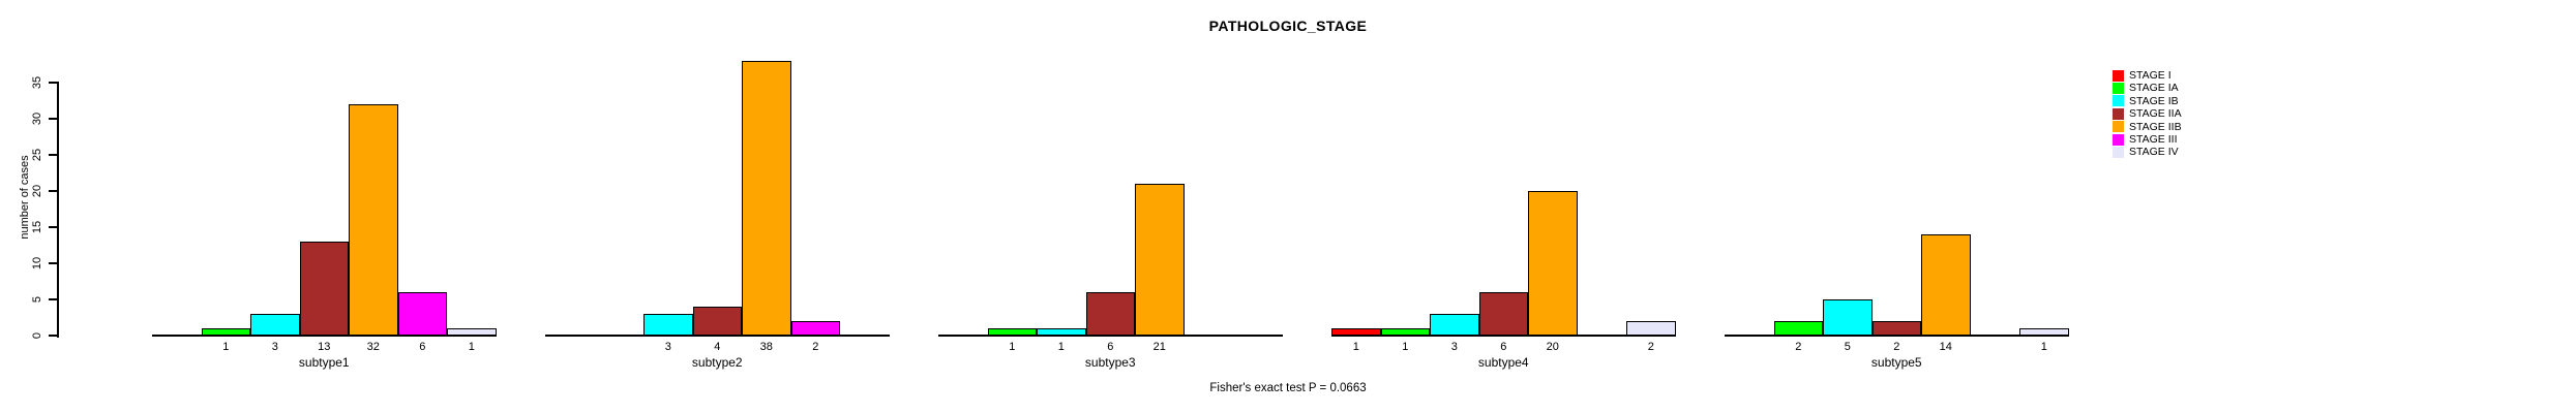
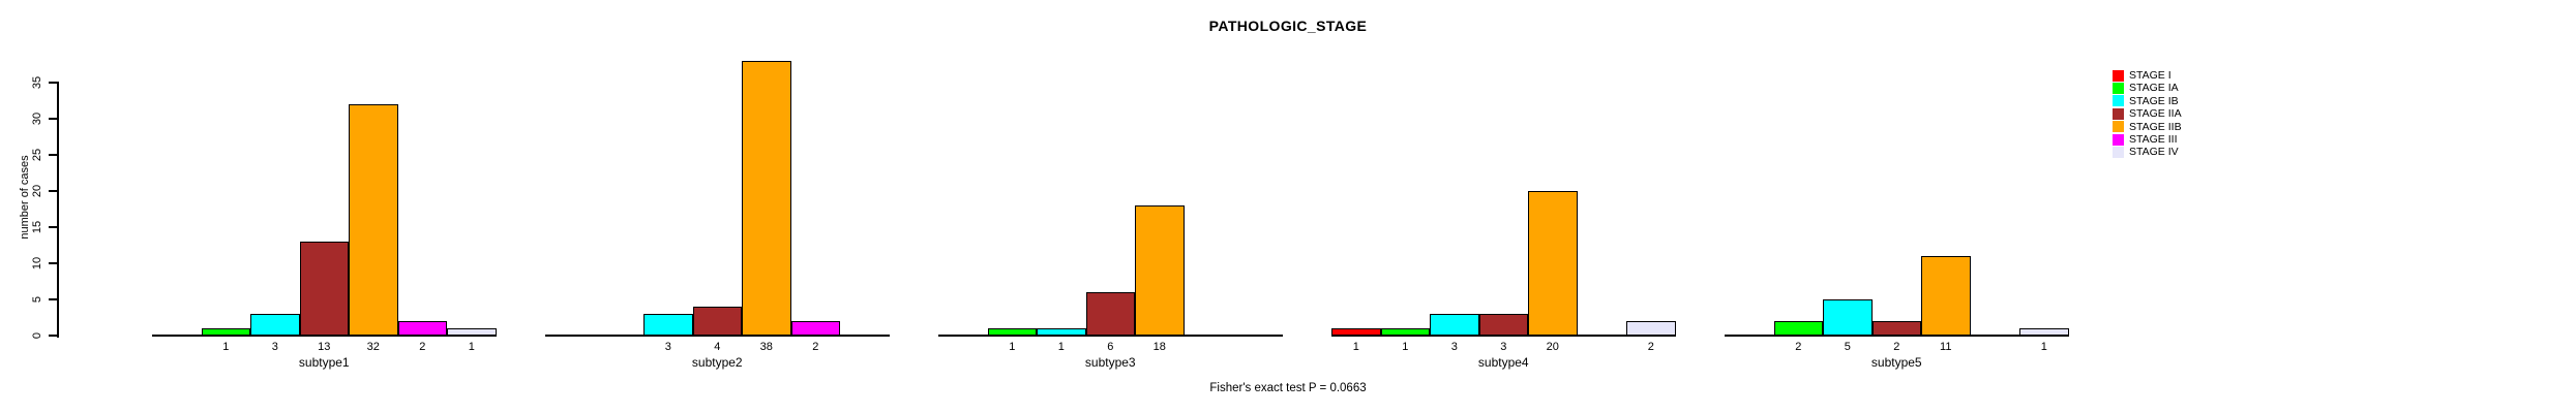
STAGE III/subtype1: 6 -> 2
STAGE IIB/subtype3: 21 -> 18
STAGE IIA/subtype4: 6 -> 3
STAGE IIB/subtype5: 14 -> 11
